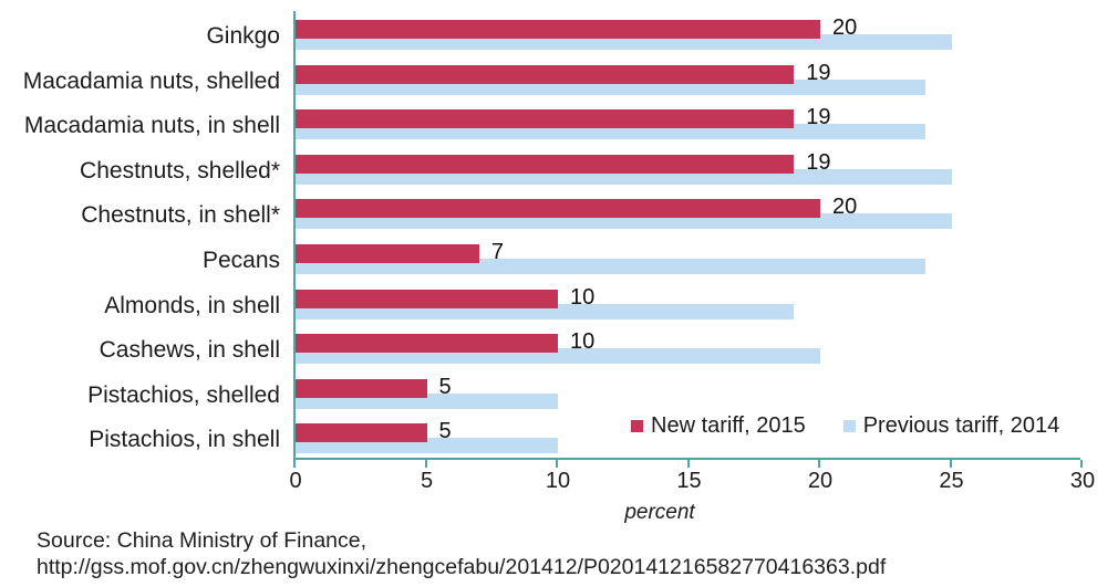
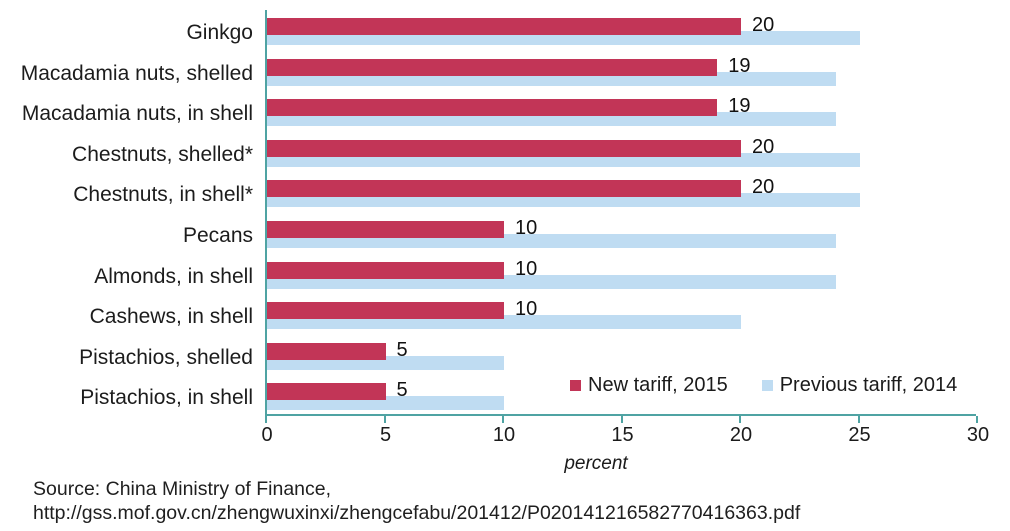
New tariff, 2015/Chestnuts, shelled*: 19 -> 20
New tariff, 2015/Pecans: 7 -> 10
Previous tariff, 2014/Almonds, in shell: 19 -> 24
